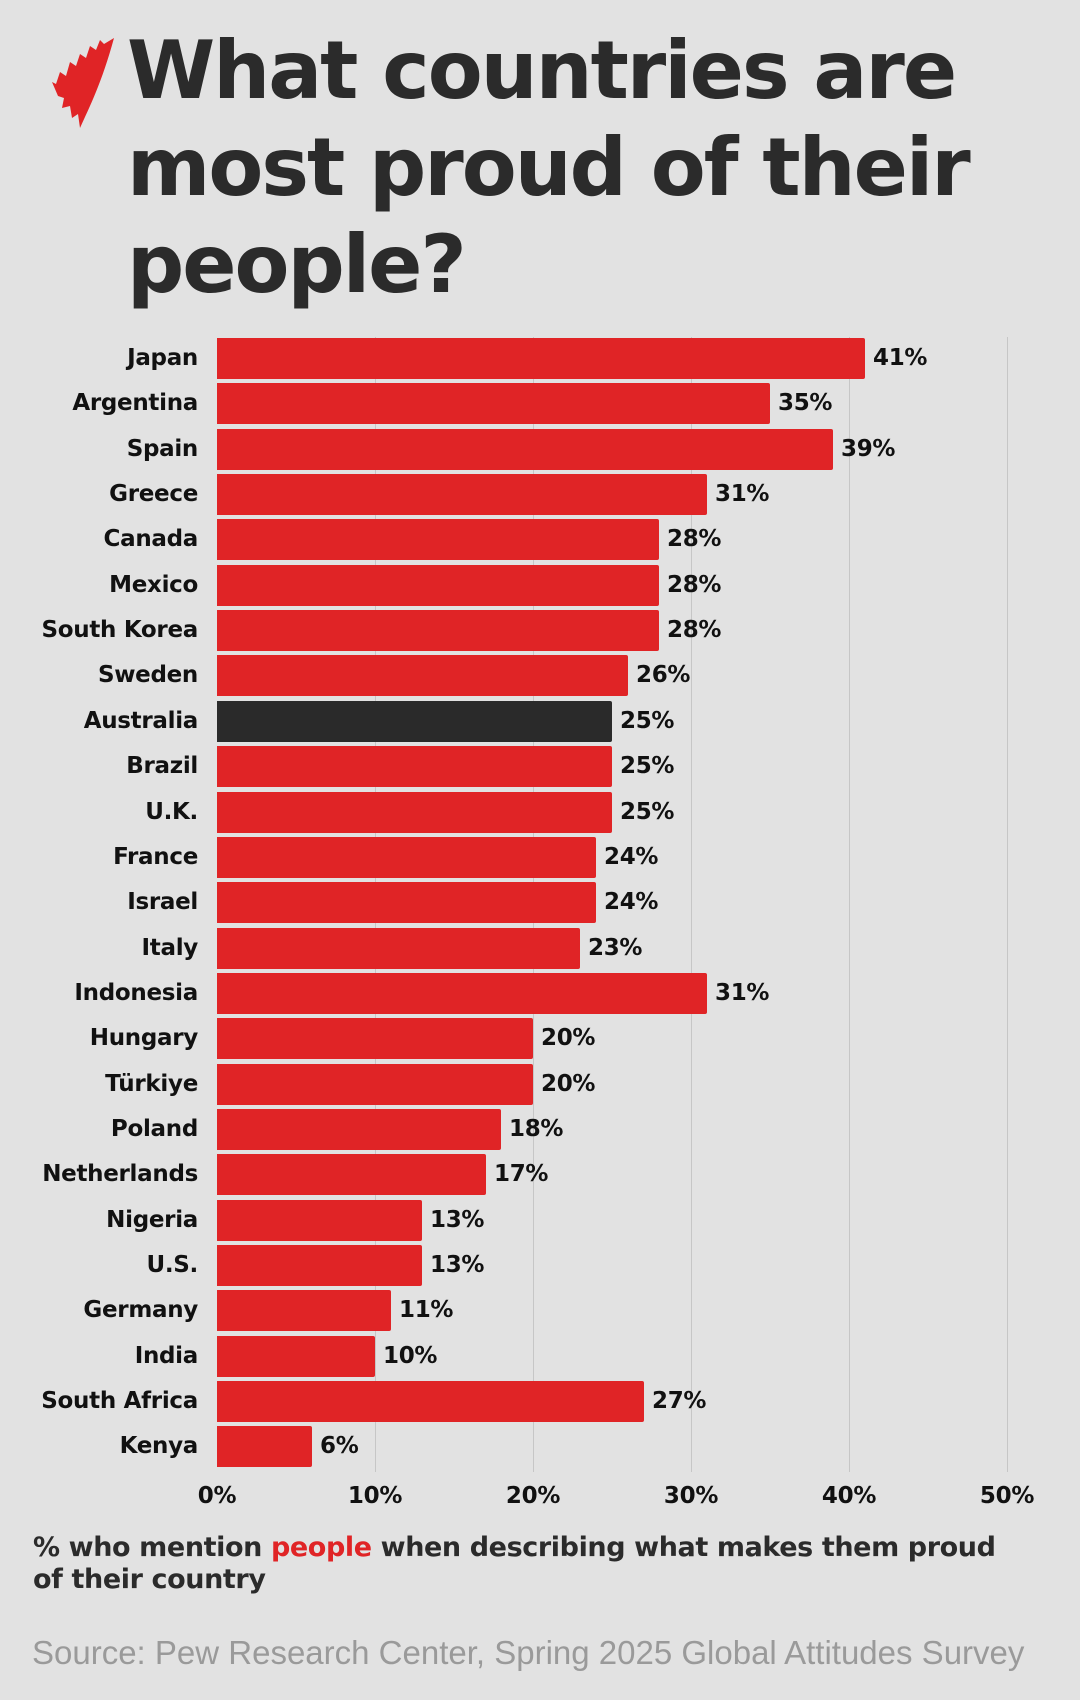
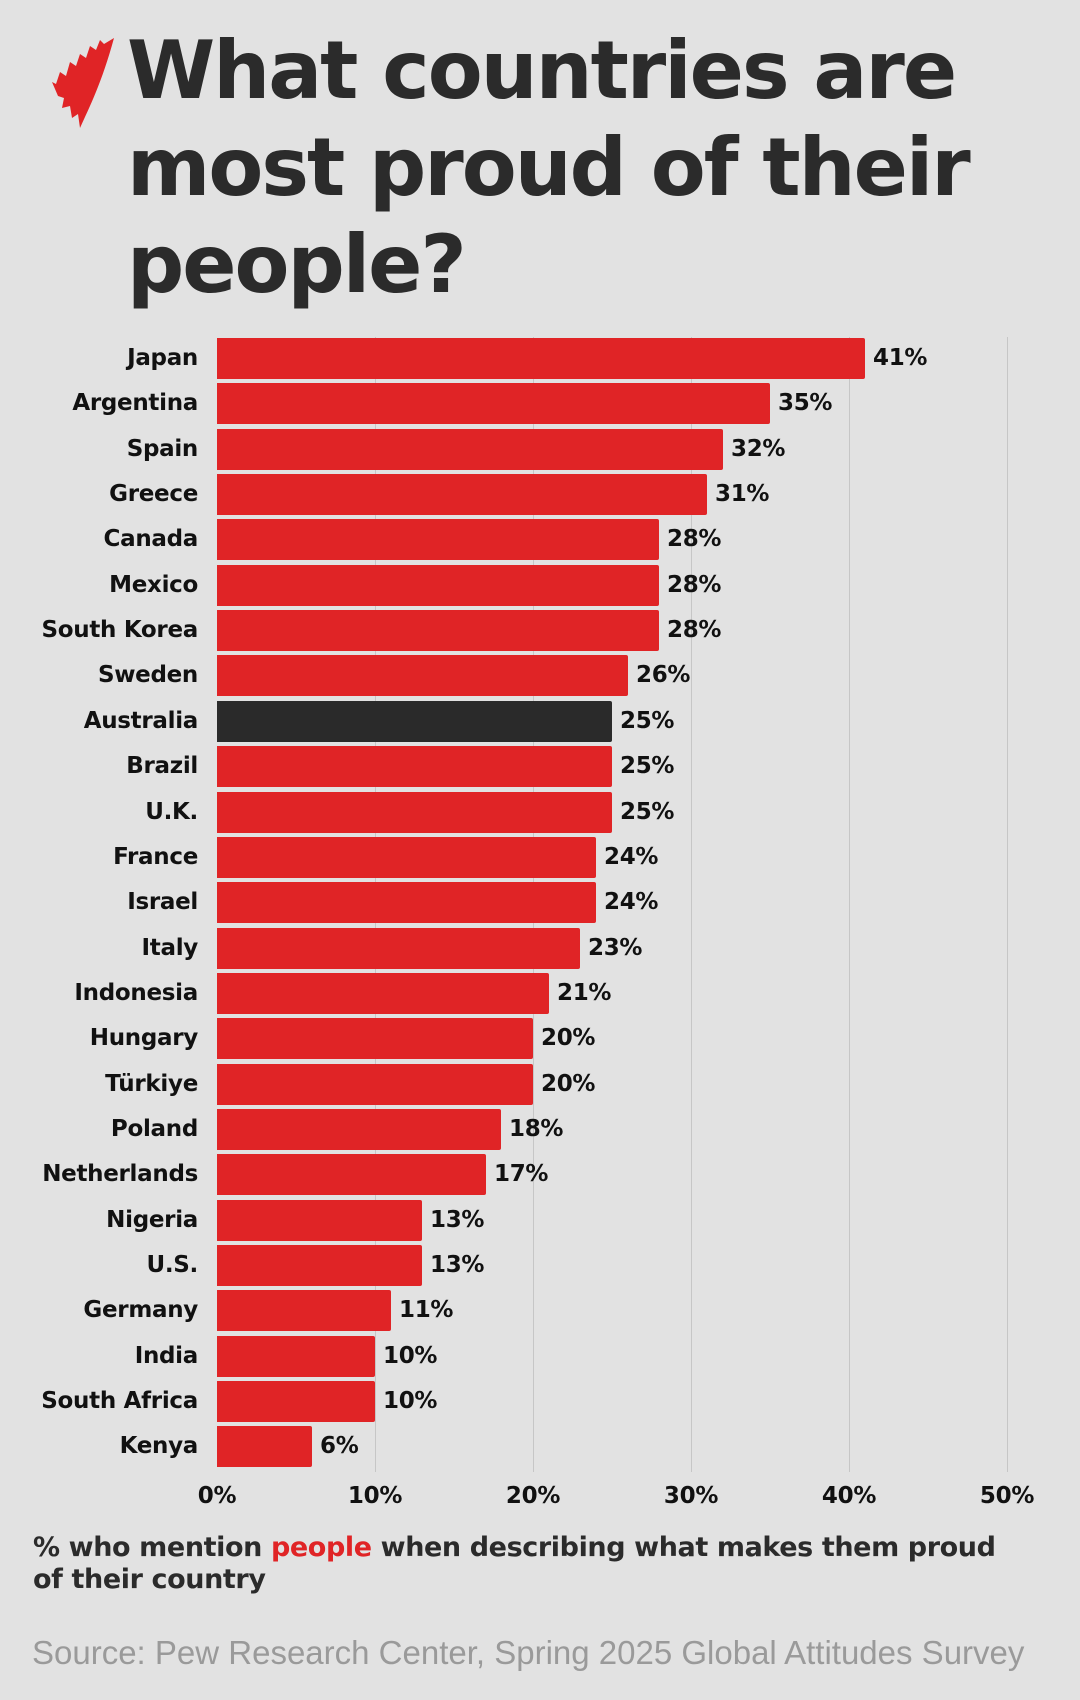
Spain: 39% -> 32%
Indonesia: 31% -> 21%
South Africa: 27% -> 10%
